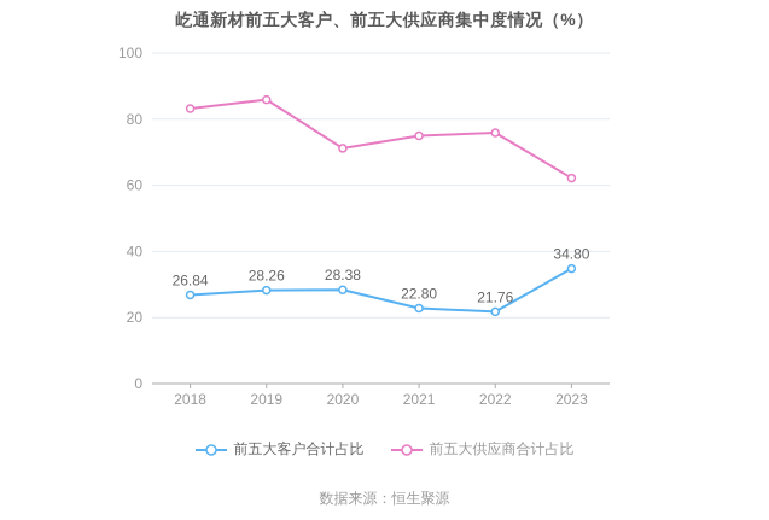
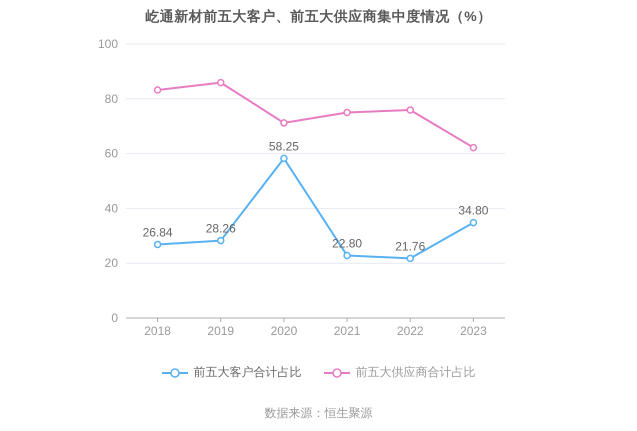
前五大客户合计占比/2020: 28.38 -> 58.25
